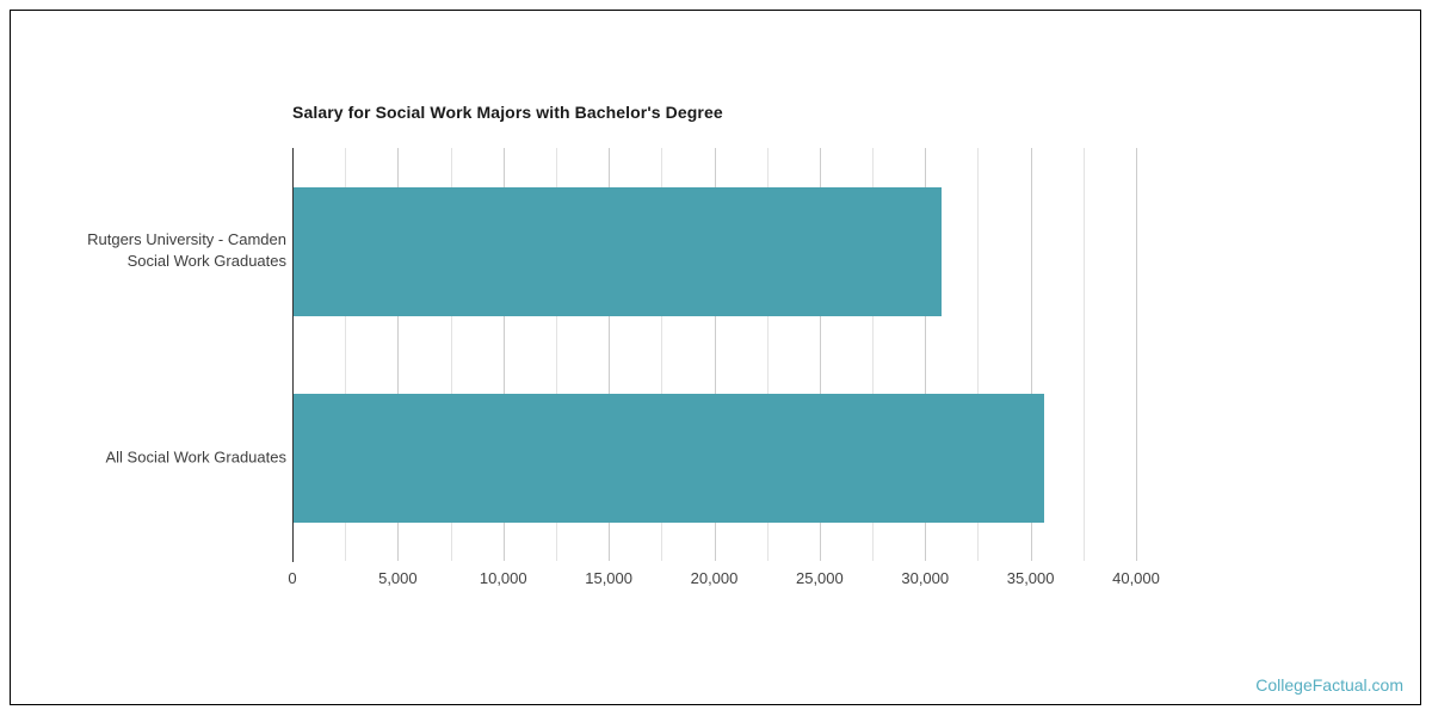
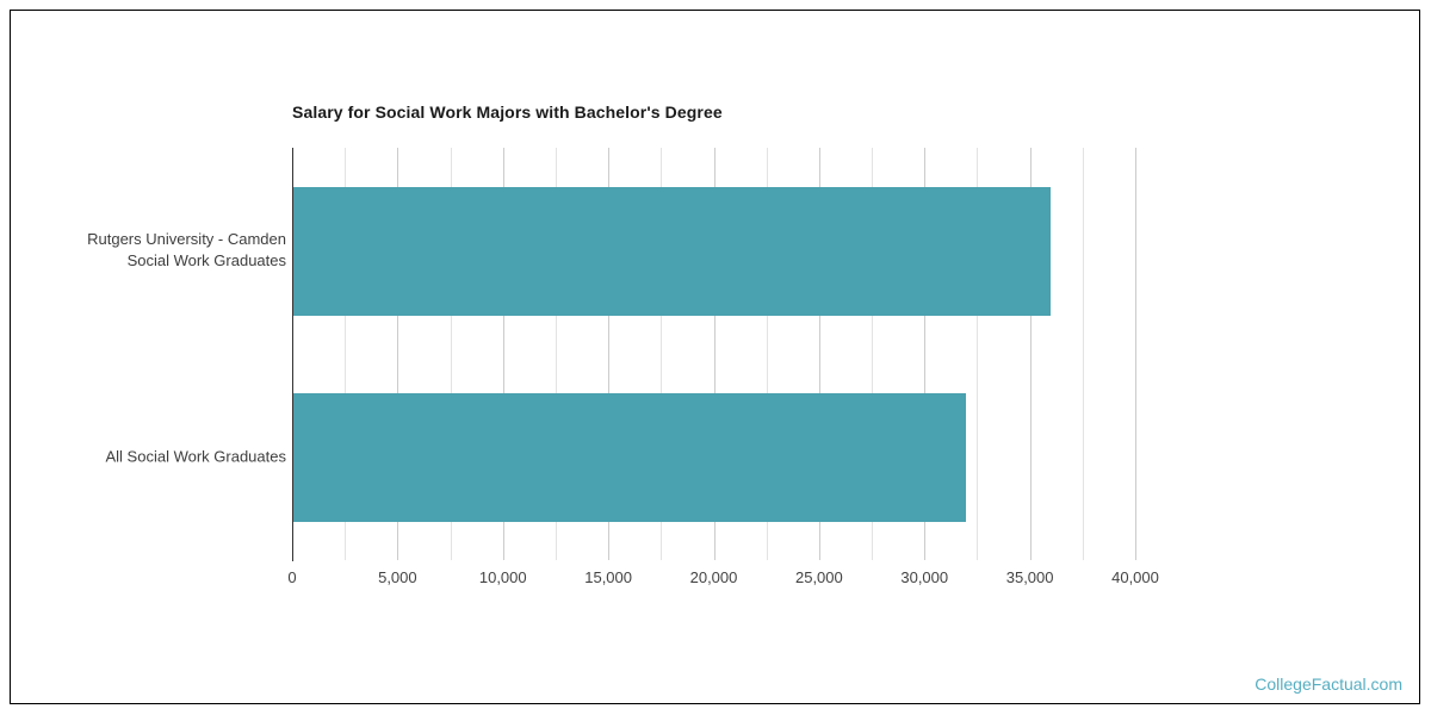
Rutgers University - Camden Social Work Graduates: 30700 -> 35900
All Social Work Graduates: 35600 -> 31900
